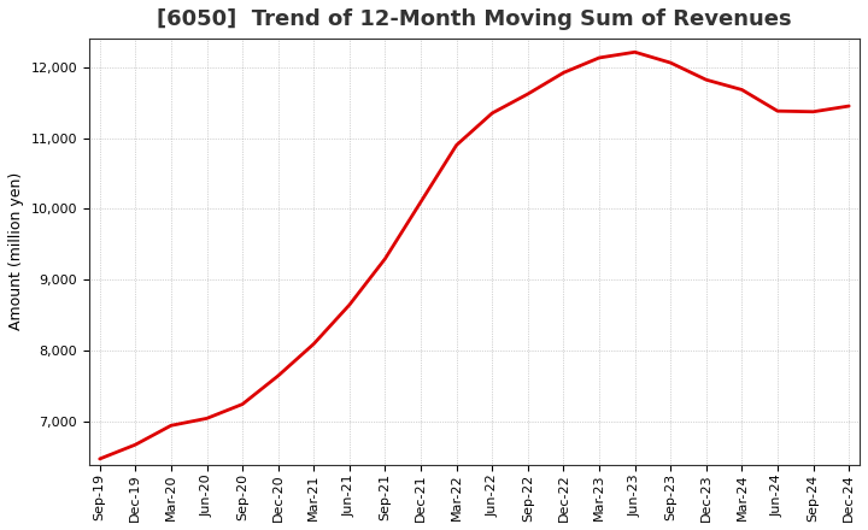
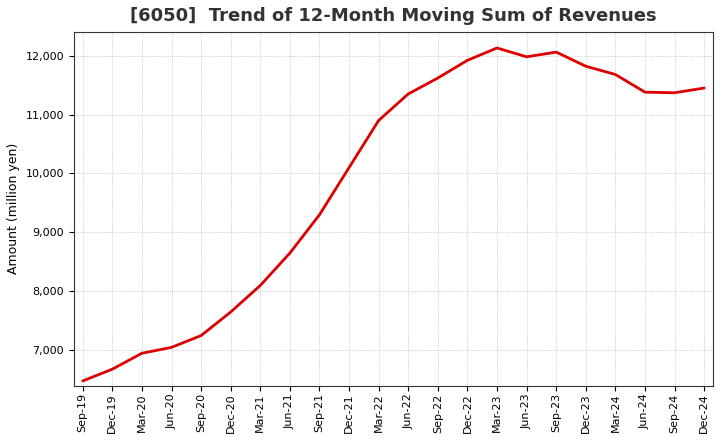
Jun-23: 12,210 -> 11,980
